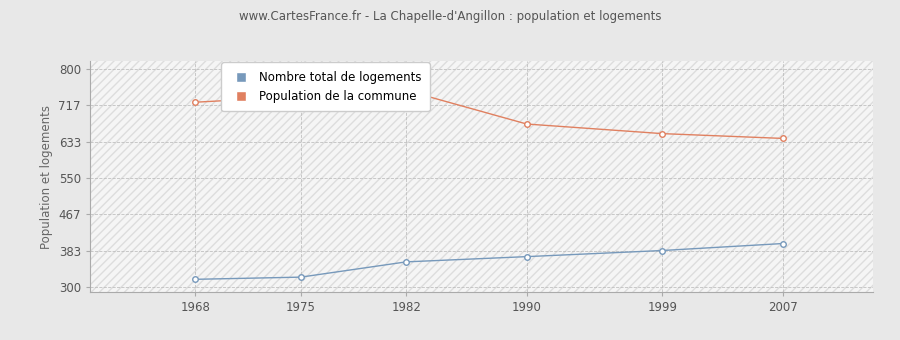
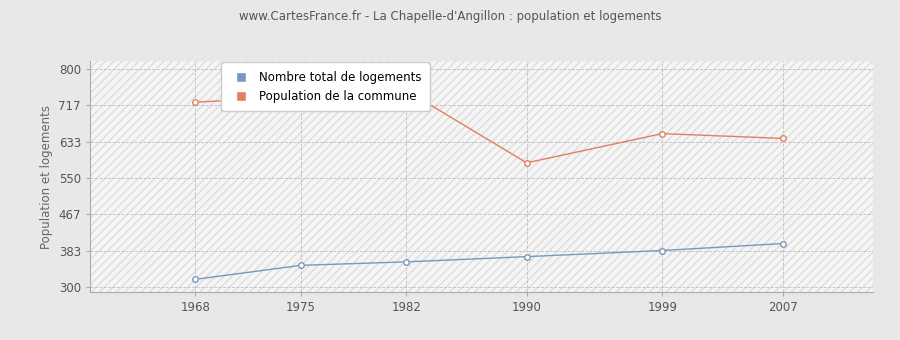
Nombre total de logements/1975: 323 -> 350
Population de la commune/1990: 674 -> 585
